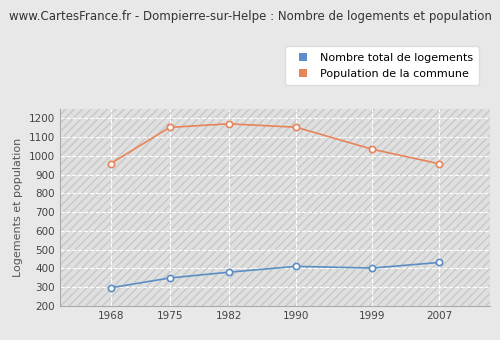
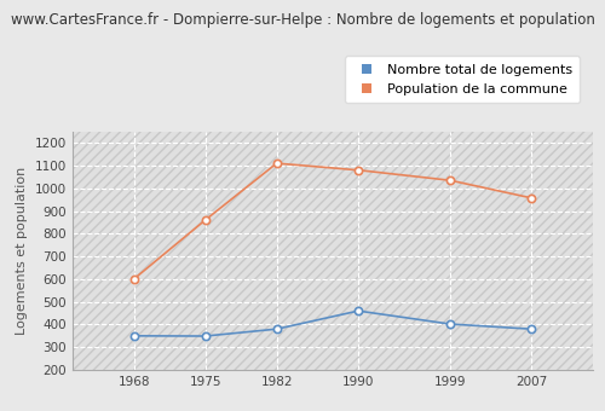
Nombre total de logements/1968: 300 -> 350
Population de la commune/1968: 960 -> 600
Population de la commune/1975: 1150 -> 860
Population de la commune/1982: 1170 -> 1110
Nombre total de logements/1990: 410 -> 460
Population de la commune/1990: 1150 -> 1080
Nombre total de logements/2007: 430 -> 380
